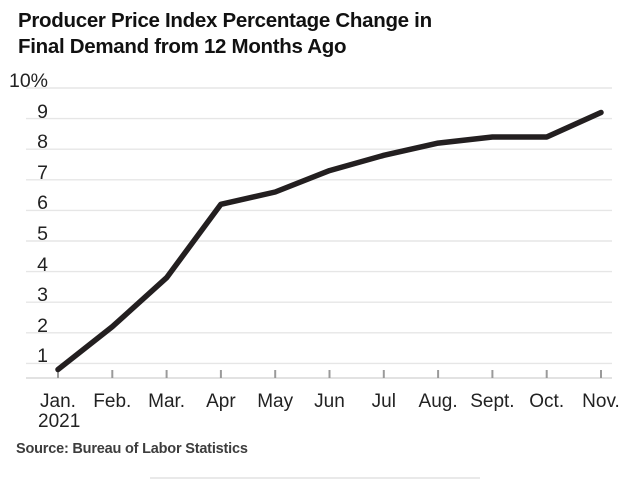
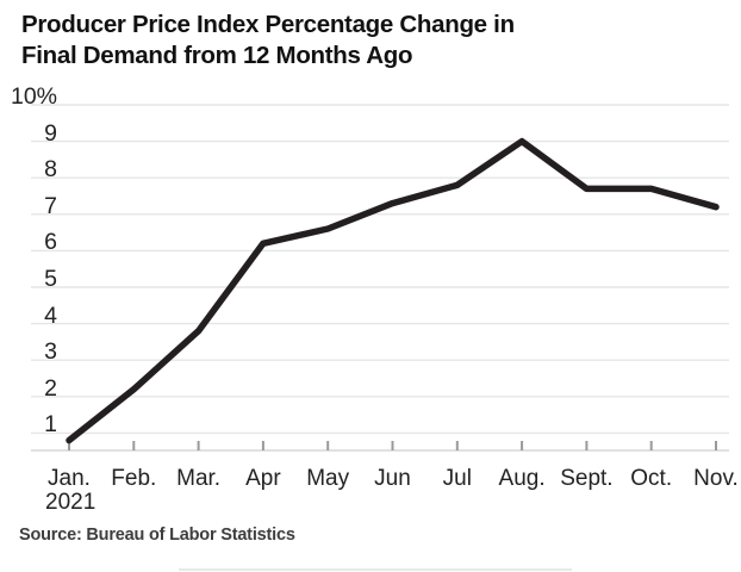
Aug.: 8.2% -> 9.0%
Sept.: 8.4% -> 7.7%
Oct.: 8.4% -> 7.7%
Nov.: 9.2% -> 7.2%
